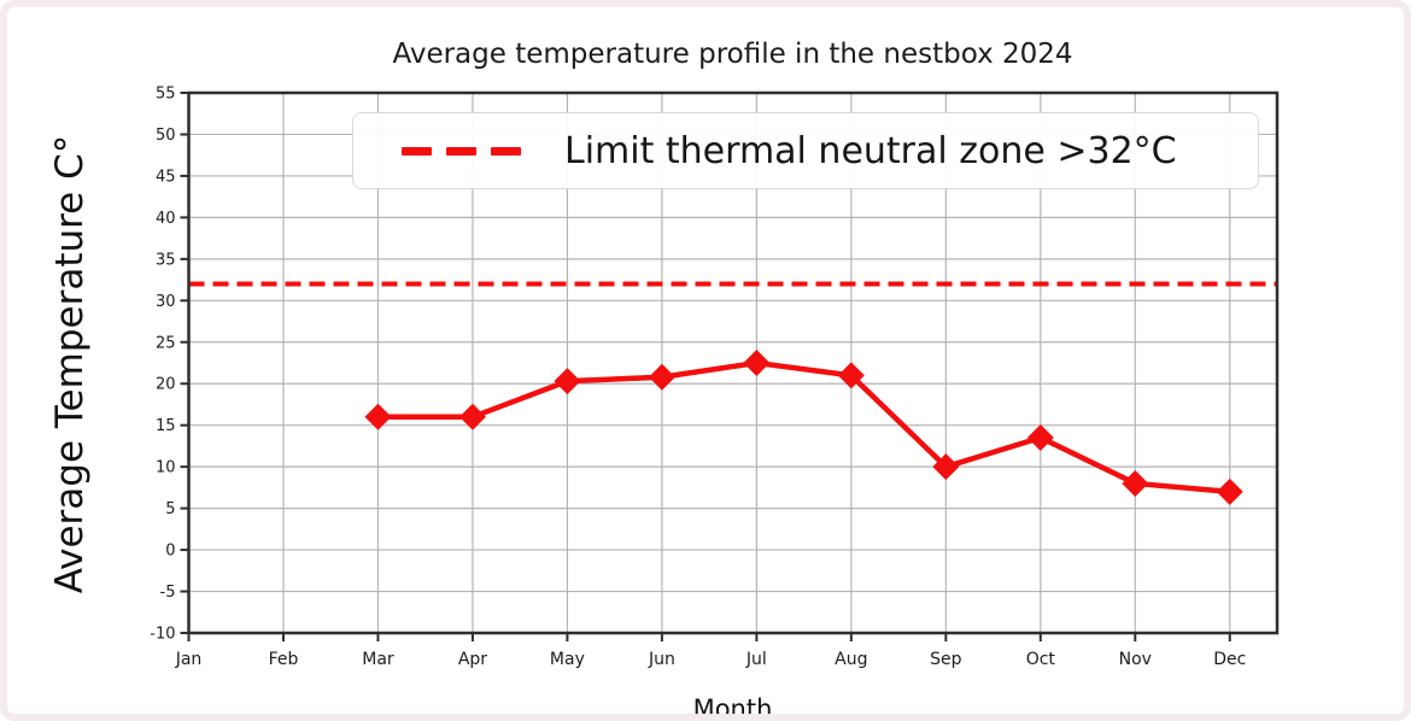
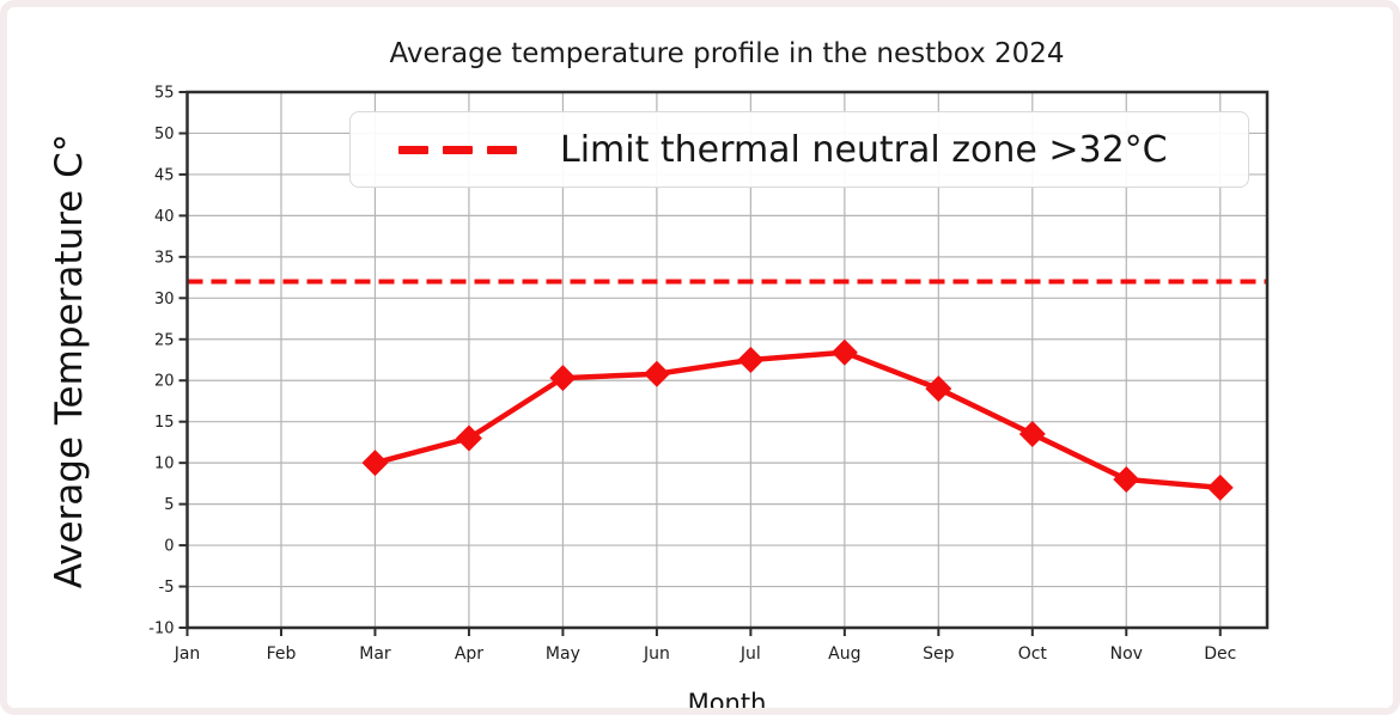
Mar: 16 -> 10
Apr: 16 -> 13
Aug: 21 -> 23
Sep: 10 -> 19
